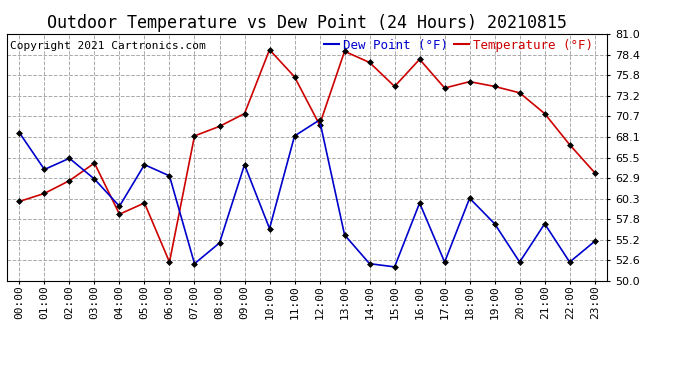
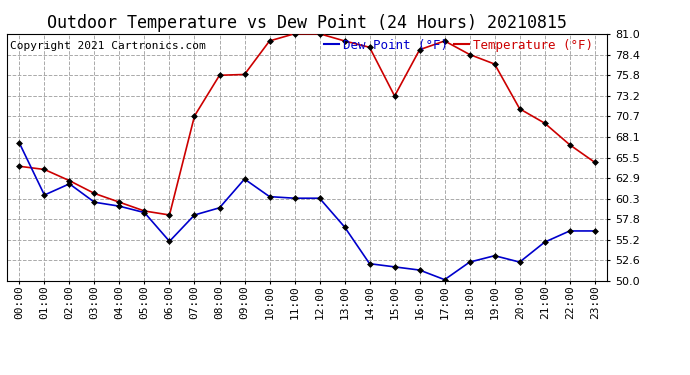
Temperature (°F)/00:00: 60.0 -> 64.4
Dew Point (°F)/00:00: 68.6 -> 67.3
Temperature (°F)/01:00: 61.0 -> 64.0
Dew Point (°F)/01:00: 64.0 -> 60.8
Dew Point (°F)/02:00: 65.4 -> 62.2
Temperature (°F)/03:00: 64.8 -> 61.0
Dew Point (°F)/03:00: 62.8 -> 59.9
Temperature (°F)/04:00: 58.4 -> 59.9
Temperature (°F)/05:00: 59.8 -> 58.8
Dew Point (°F)/05:00: 64.6 -> 58.6
Temperature (°F)/06:00: 52.4 -> 58.3
Dew Point (°F)/06:00: 63.2 -> 55.0
Temperature (°F)/07:00: 68.2 -> 70.7
Dew Point (°F)/07:00: 52.2 -> 58.3
Temperature (°F)/08:00: 69.4 -> 75.8
Dew Point (°F)/08:00: 54.8 -> 59.2
Temperature (°F)/09:00: 71.0 -> 75.9
Dew Point (°F)/09:00: 64.6 -> 62.8
Temperature (°F)/10:00: 79.0 -> 80.1
Dew Point (°F)/10:00: 56.6 -> 60.6
Temperature (°F)/11:00: 75.6 -> 81.0
Dew Point (°F)/11:00: 68.2 -> 60.4
Temperature (°F)/12:00: 69.6 -> 81.0
Dew Point (°F)/12:00: 70.2 -> 60.4
Temperature (°F)/13:00: 78.8 -> 80.1
Dew Point (°F)/13:00: 55.8 -> 56.8
Temperature (°F)/14:00: 77.4 -> 79.3
Temperature (°F)/15:00: 74.4 -> 73.2
Temperature (°F)/16:00: 77.8 -> 79.0
Dew Point (°F)/16:00: 59.8 -> 51.4
Temperature (°F)/17:00: 74.2 -> 80.1
Dew Point (°F)/17:00: 52.4 -> 50.2
Temperature (°F)/18:00: 75.0 -> 78.4
Dew Point (°F)/18:00: 60.4 -> 52.4
Temperature (°F)/19:00: 74.4 -> 77.2
Dew Point (°F)/19:00: 57.2 -> 53.2
Temperature (°F)/20:00: 73.6 -> 71.6
Temperature (°F)/21:00: 71.0 -> 69.8
Dew Point (°F)/21:00: 57.2 -> 54.9
Dew Point (°F)/22:00: 52.4 -> 56.3
Temperature (°F)/23:00: 63.6 -> 64.9
Dew Point (°F)/23:00: 55.0 -> 56.3
